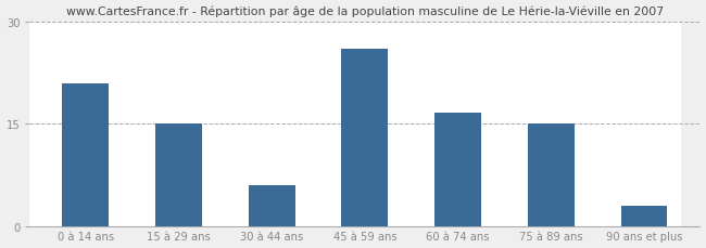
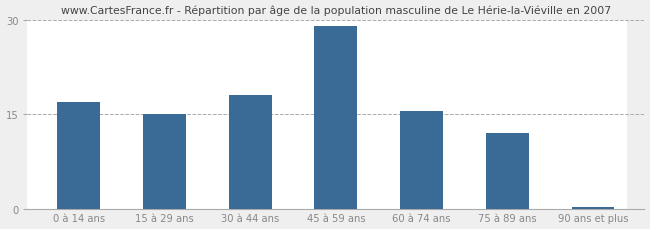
0 à 14 ans: 21.0 -> 17.0
30 à 44 ans: 6.0 -> 18.0
45 à 59 ans: 26.0 -> 29.0
60 à 74 ans: 16.6 -> 15.5
75 à 89 ans: 15.0 -> 12.0
90 ans et plus: 3.0 -> 0.3
